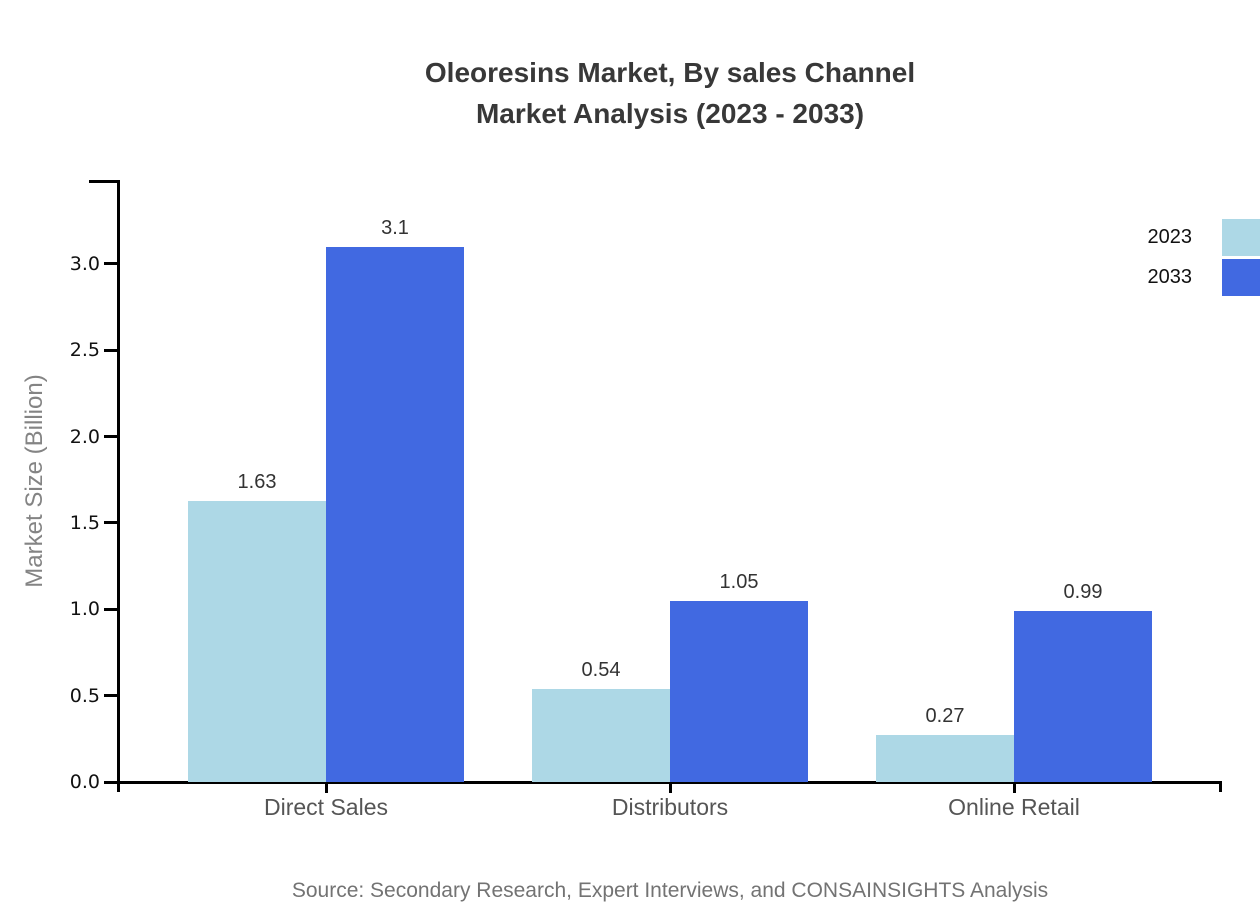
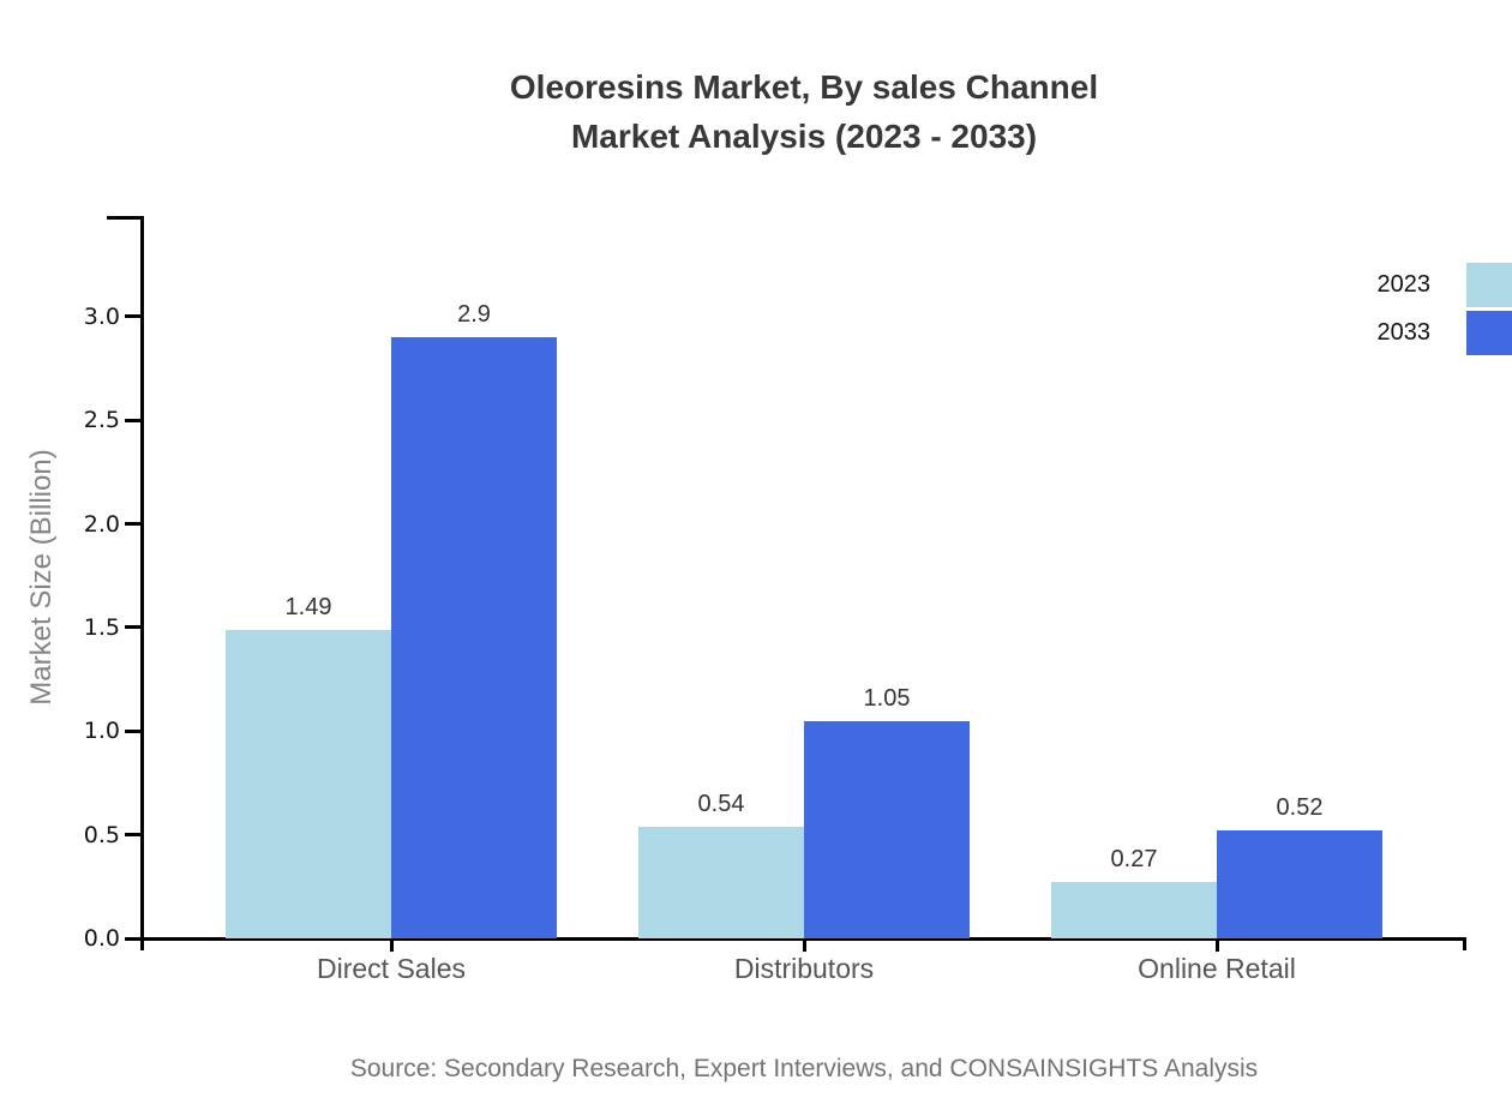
2023/Direct Sales: 1.63 -> 1.49
2033/Direct Sales: 3.1 -> 2.9
2033/Online Retail: 0.99 -> 0.52
